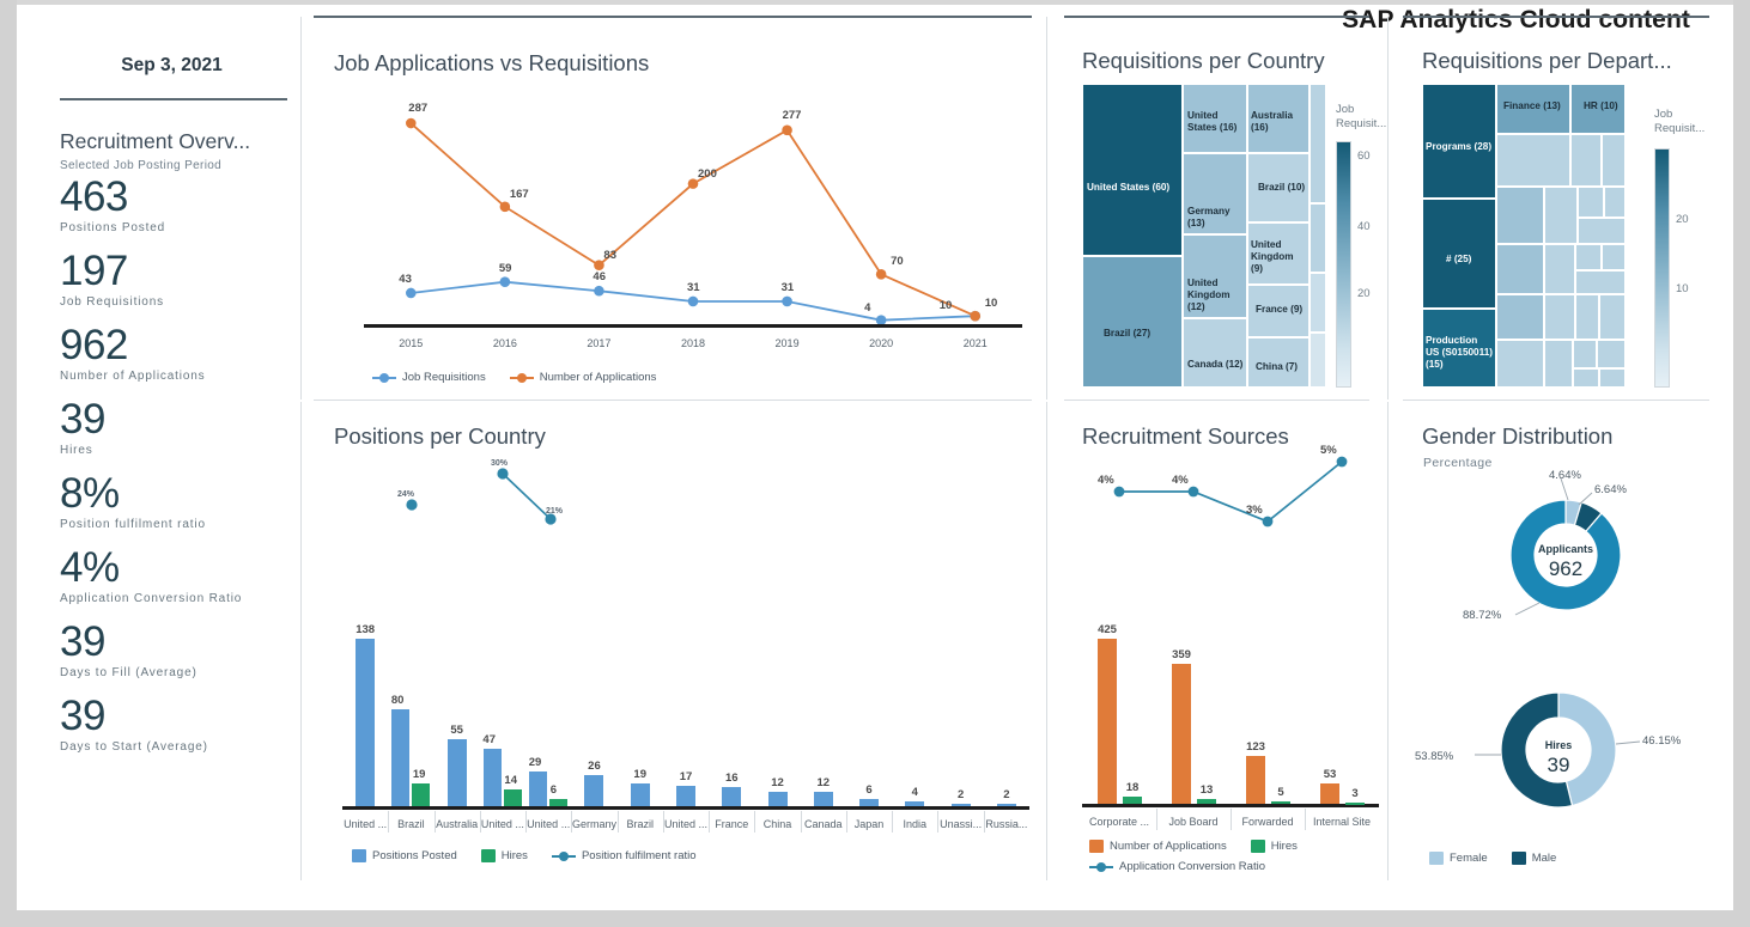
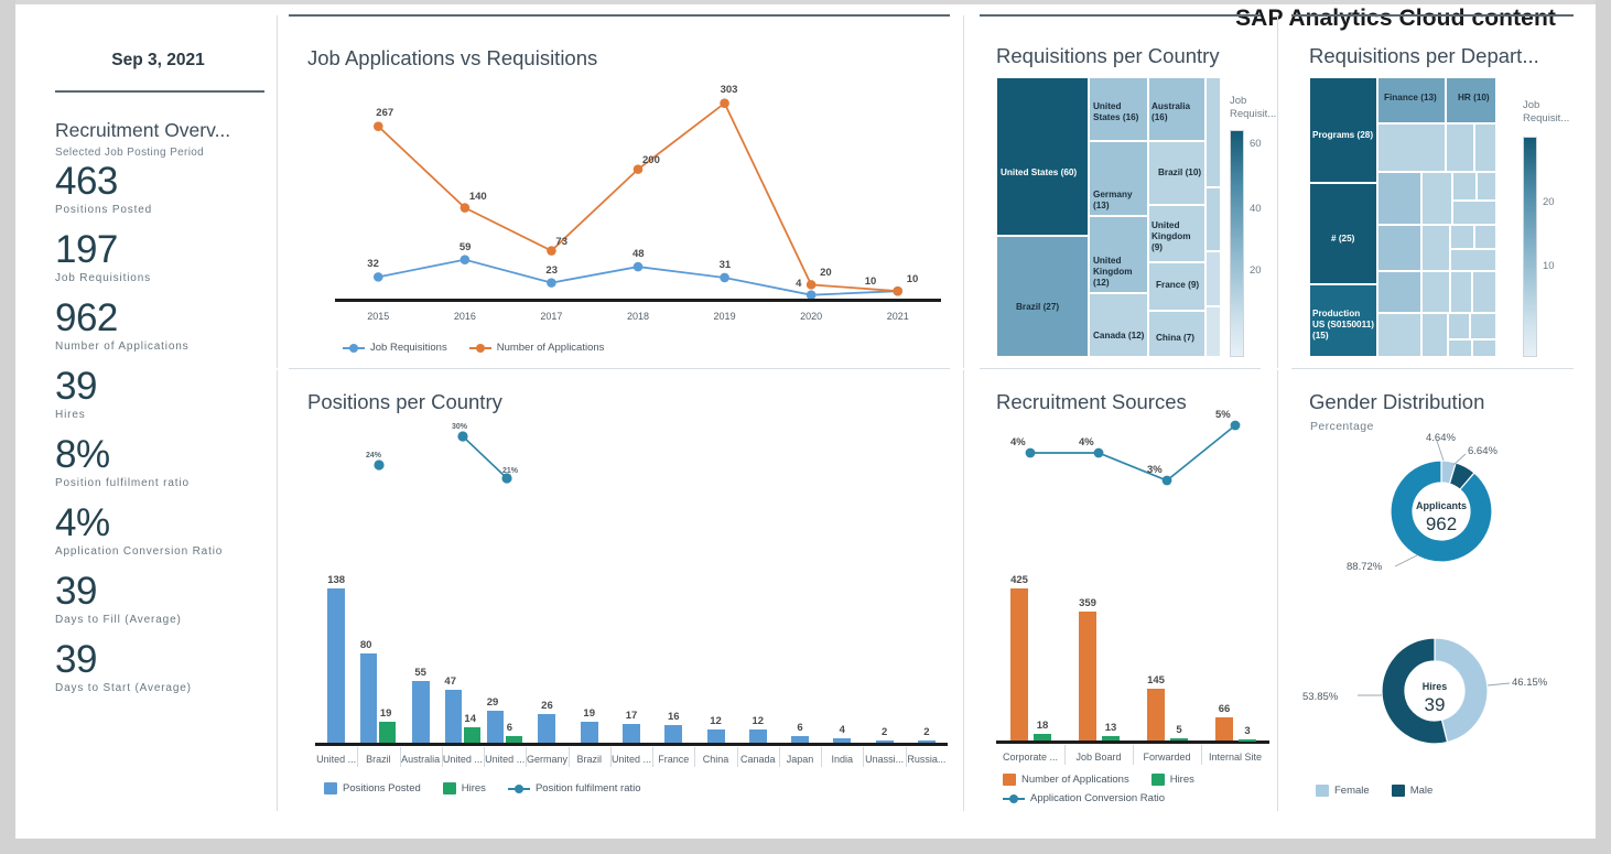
Job Applications vs Requisitions/Job Requisitions/2015: 43 -> 32
Job Applications vs Requisitions/Number of Applications/2015: 287 -> 267
Job Applications vs Requisitions/Number of Applications/2016: 167 -> 140
Job Applications vs Requisitions/Job Requisitions/2017: 46 -> 23
Job Applications vs Requisitions/Number of Applications/2017: 83 -> 73
Job Applications vs Requisitions/Job Requisitions/2018: 31 -> 48
Job Applications vs Requisitions/Number of Applications/2019: 277 -> 303
Job Applications vs Requisitions/Number of Applications/2020: 70 -> 20
Recruitment Sources/Number of Applications/Forwarded: 123 -> 145
Recruitment Sources/Number of Applications/Internal Site: 53 -> 66
